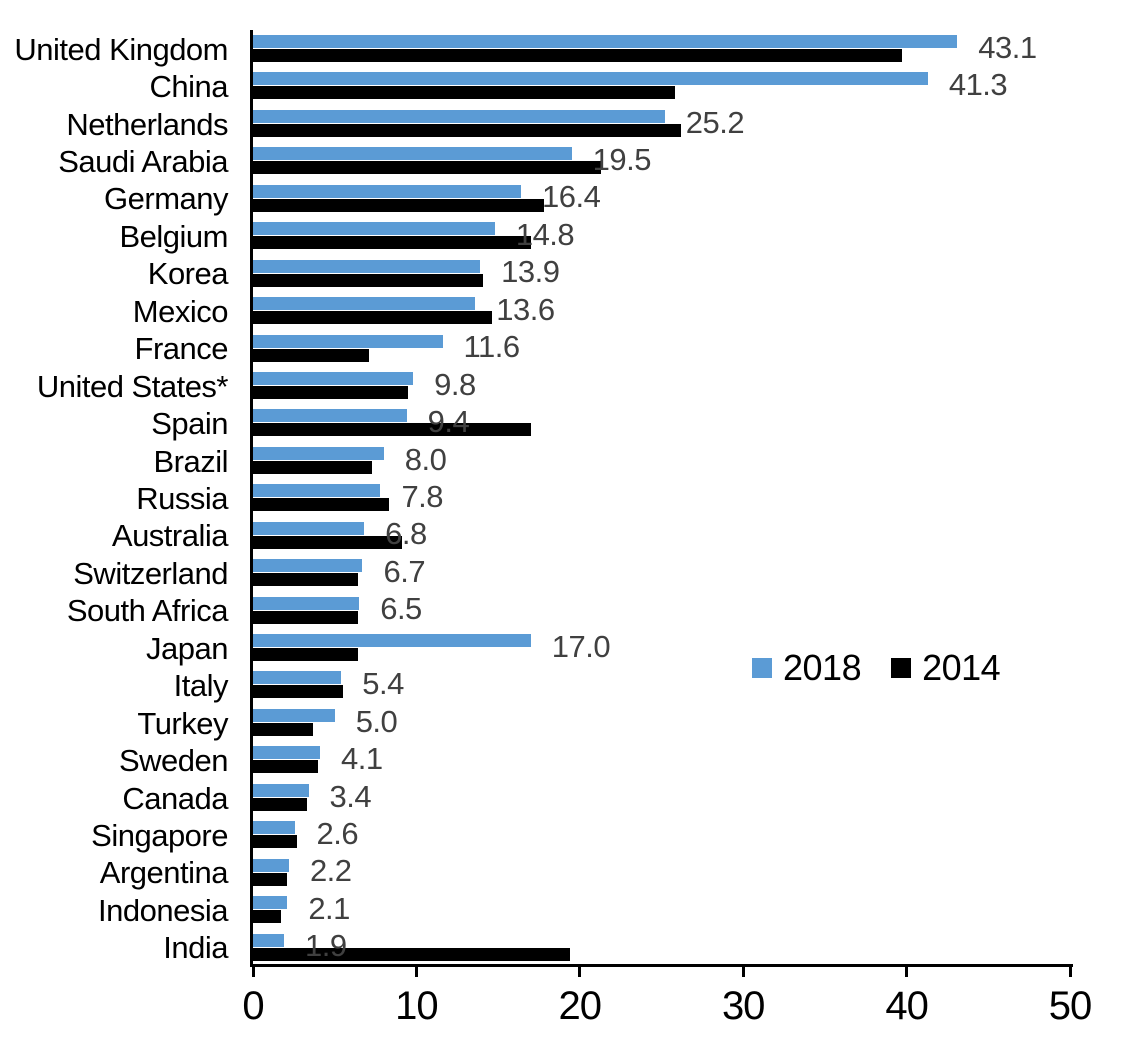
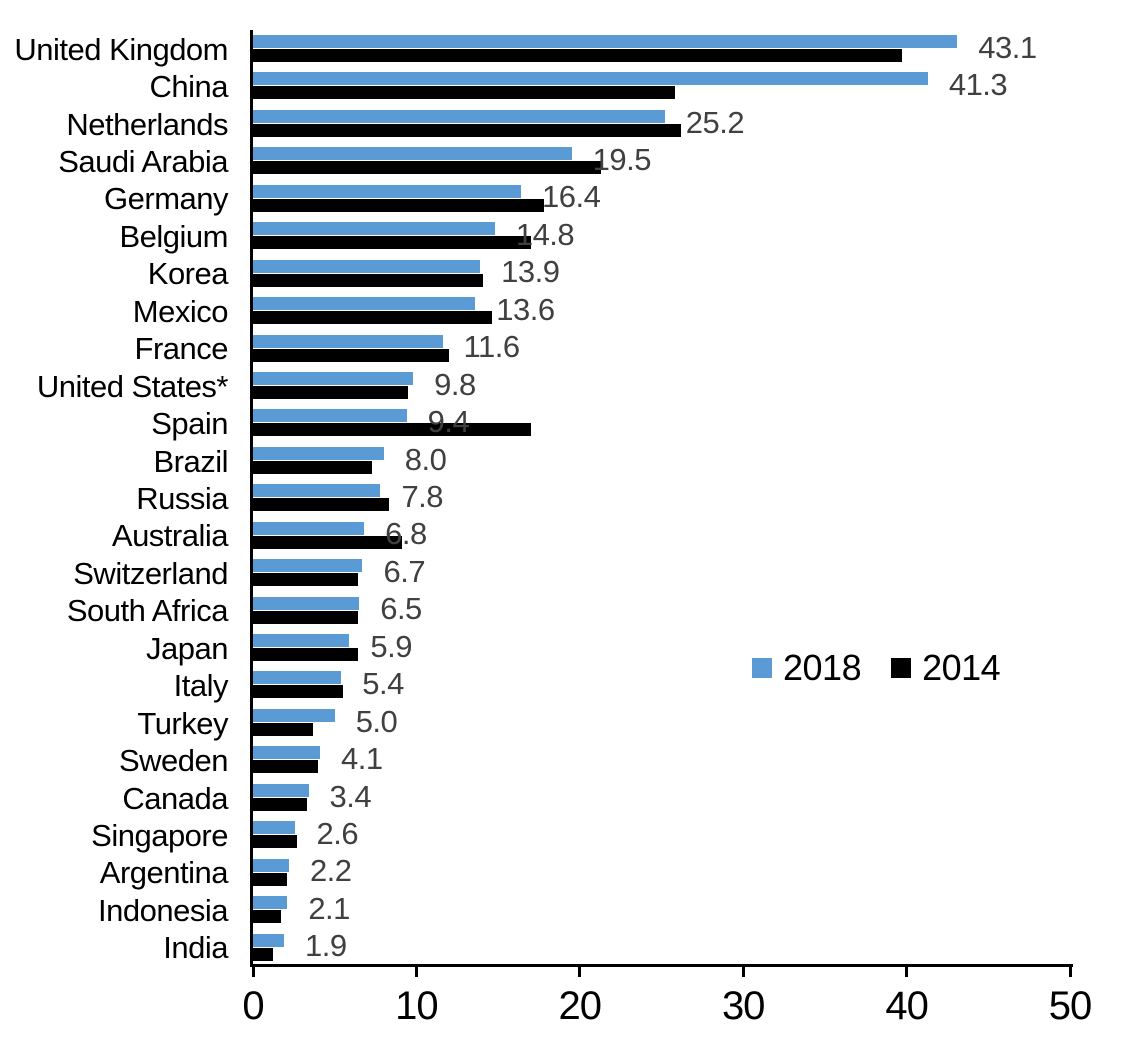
2014/France: 7.1 -> 12.0
2018/Japan: 17.0 -> 5.9
2014/India: 19.4 -> 1.2
